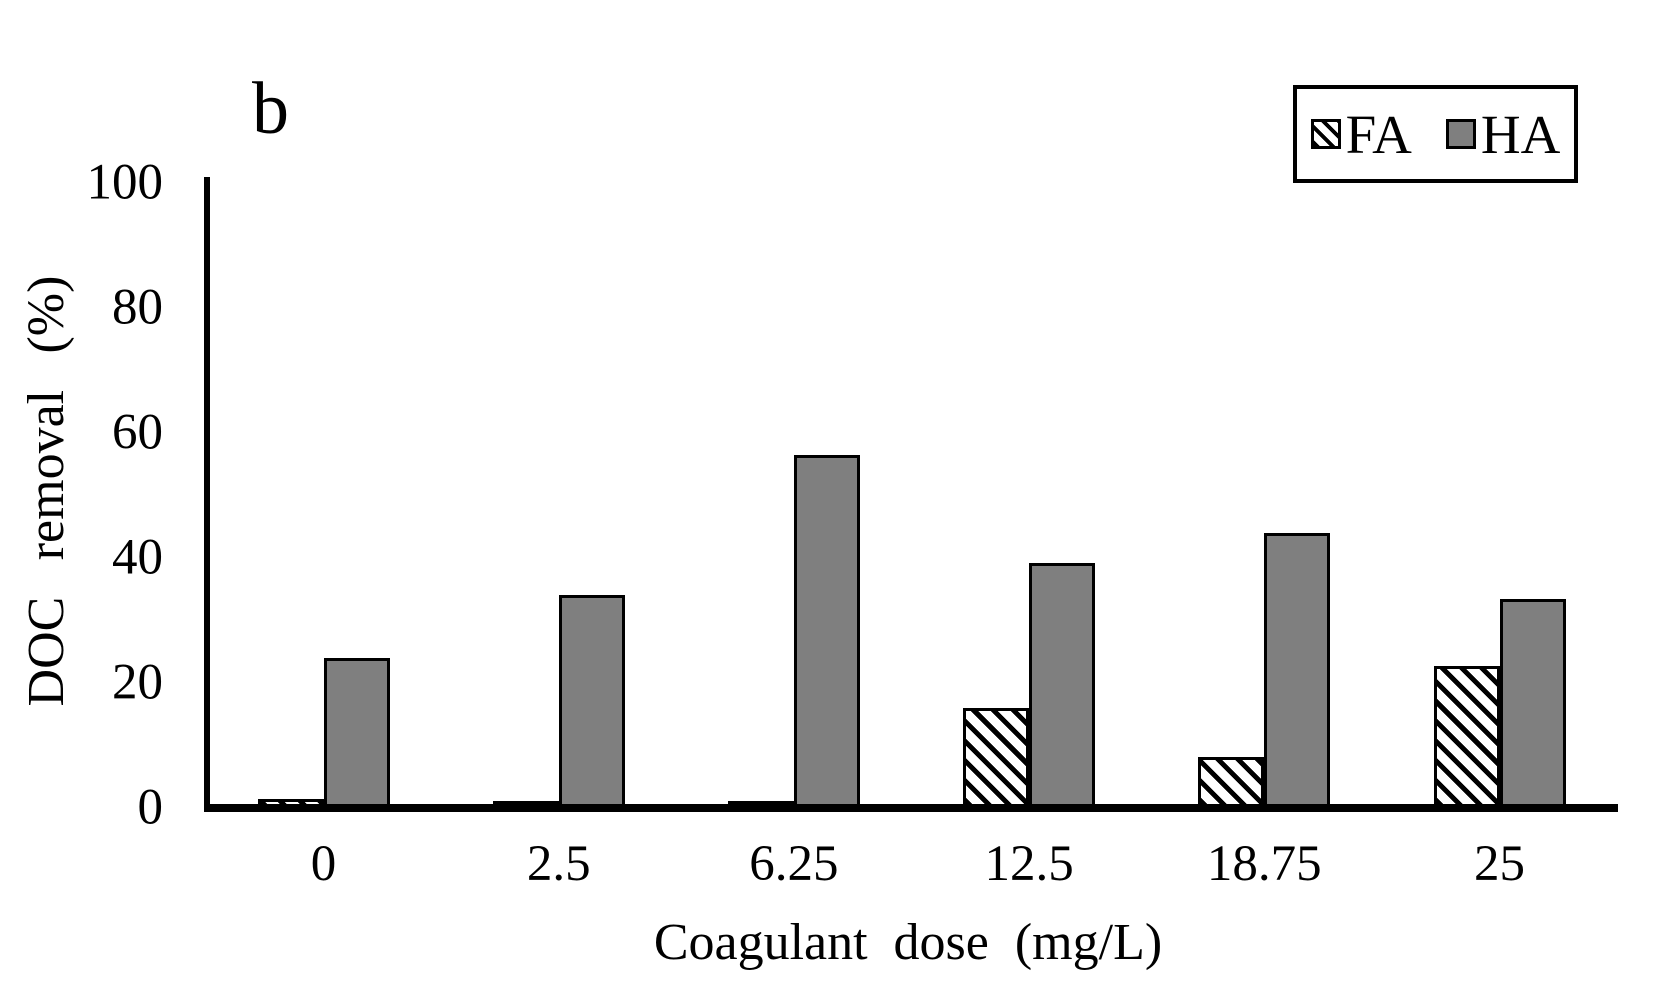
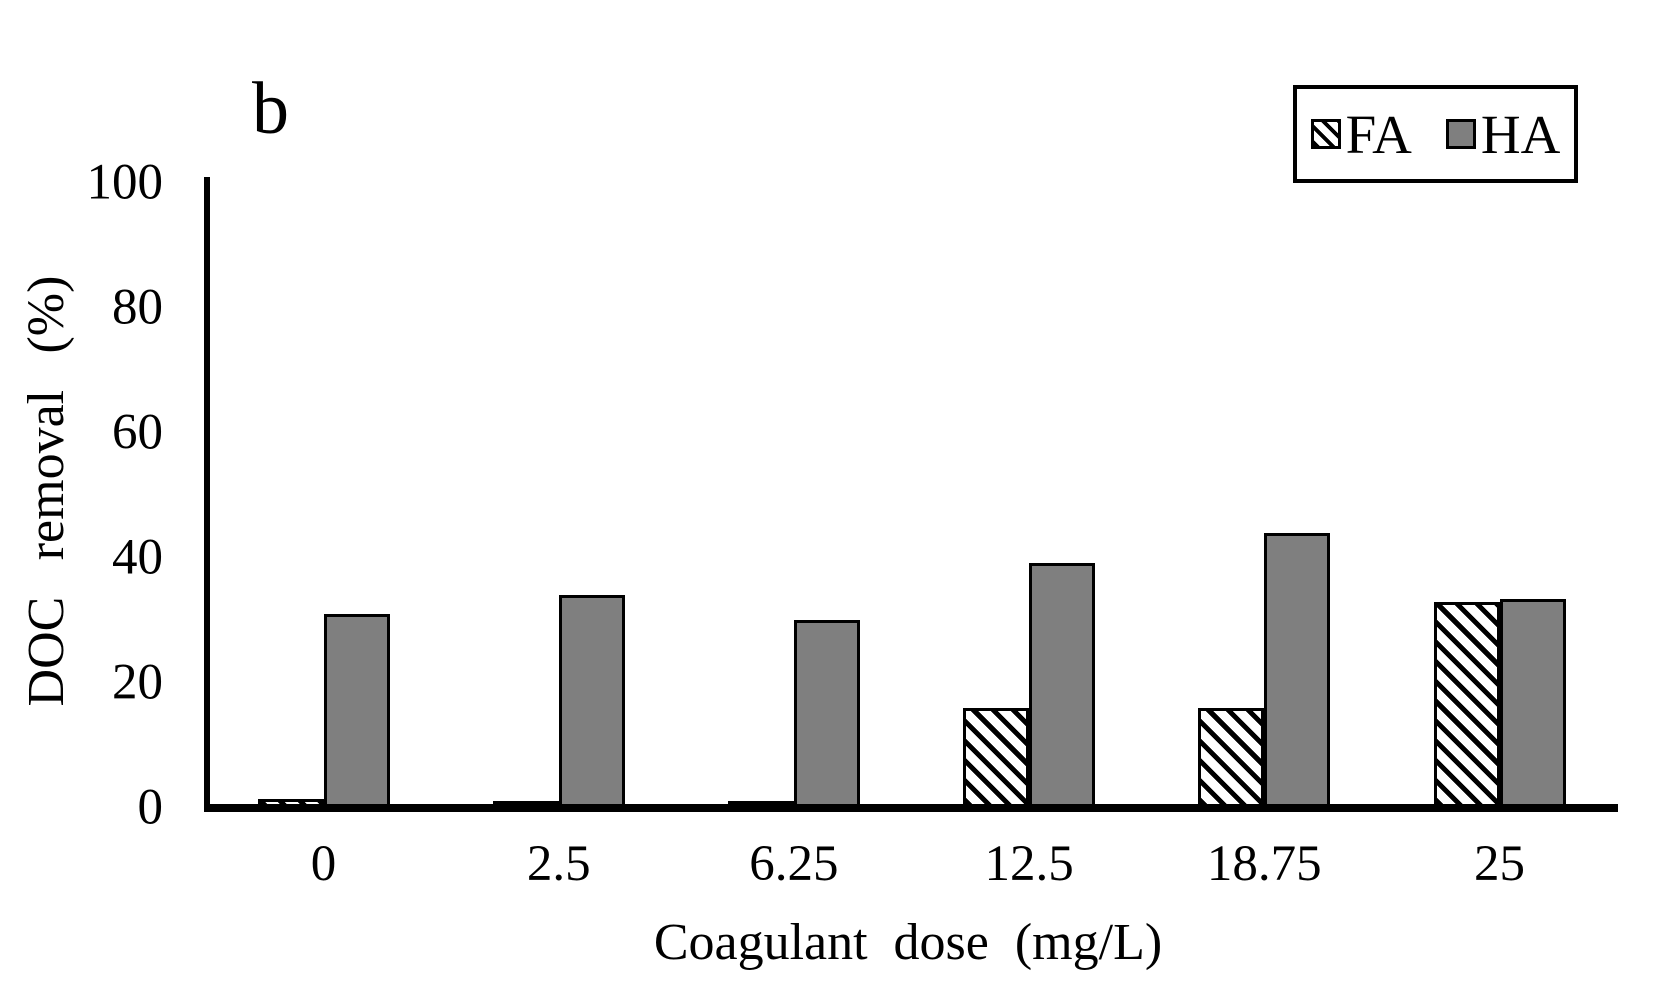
HA/0: 24 -> 31
HA/6.25: 56 -> 30
FA/18.75: 8 -> 16
FA/25: 23 -> 33
